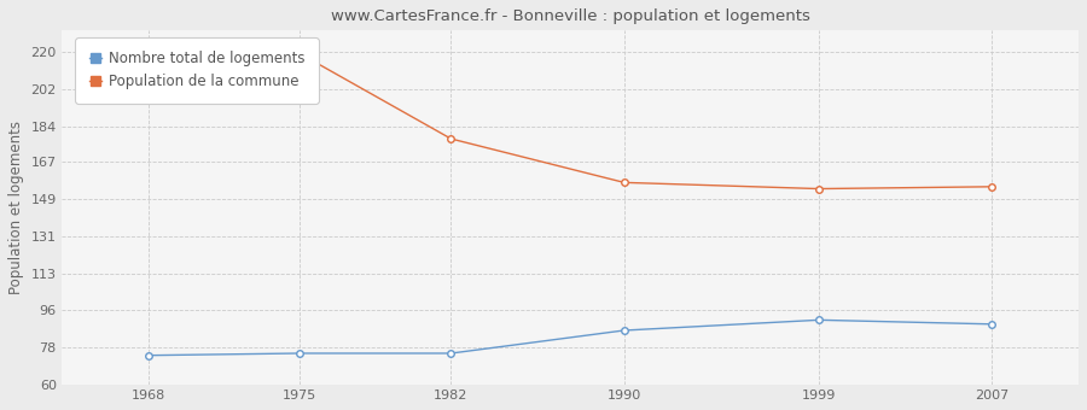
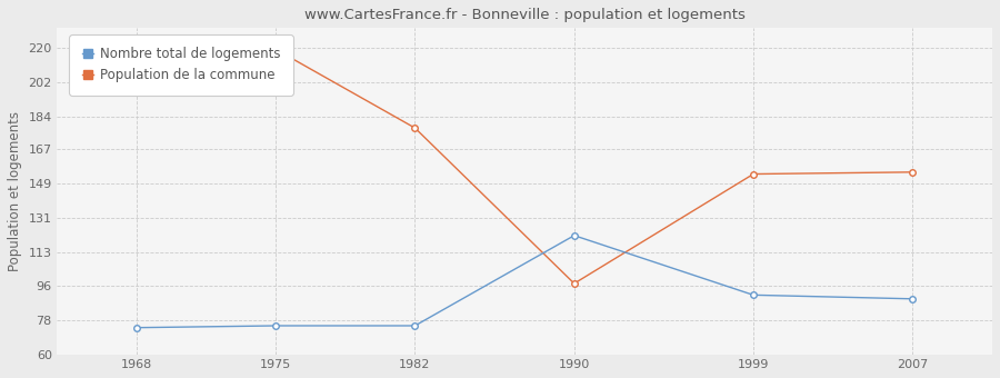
Nombre total de logements/1990: 86 -> 122
Population de la commune/1990: 157 -> 97
